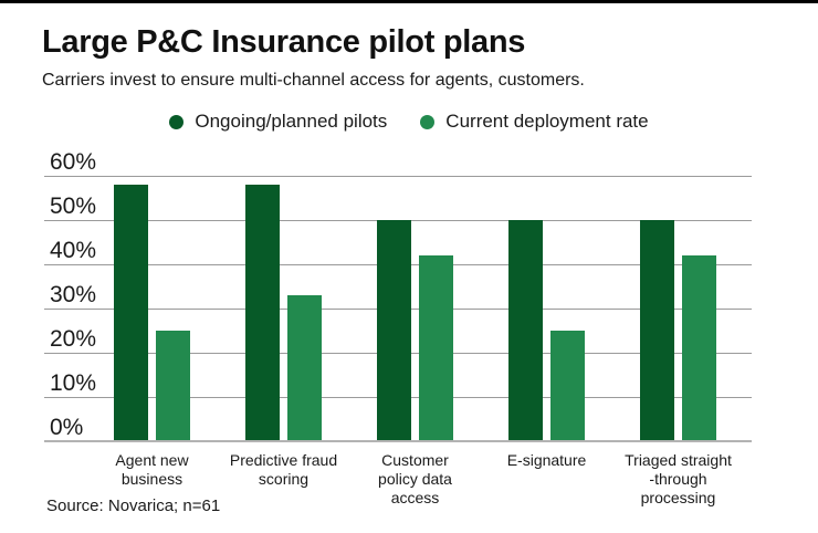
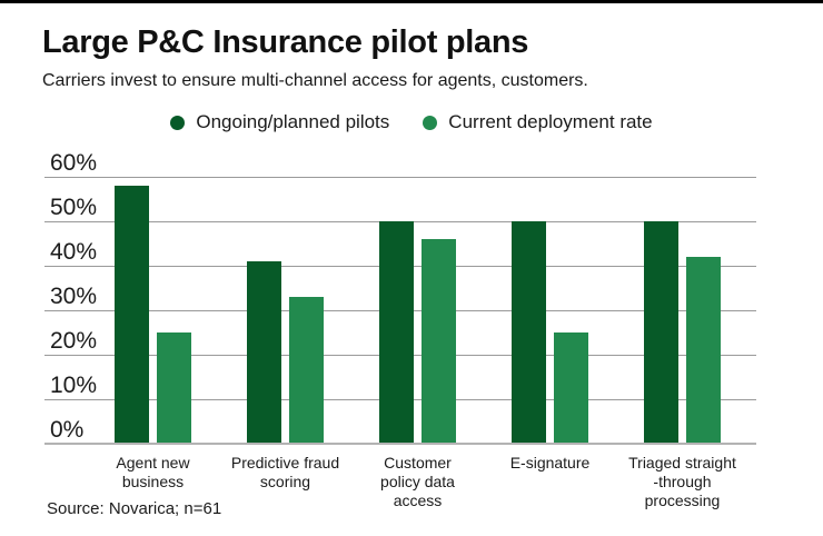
Ongoing/planned pilots/Predictive fraud scoring: 58% -> 41%
Current deployment rate/Customer policy data access: 42% -> 46%
